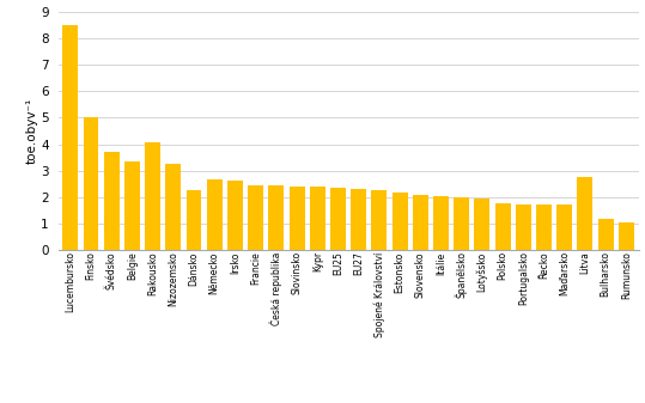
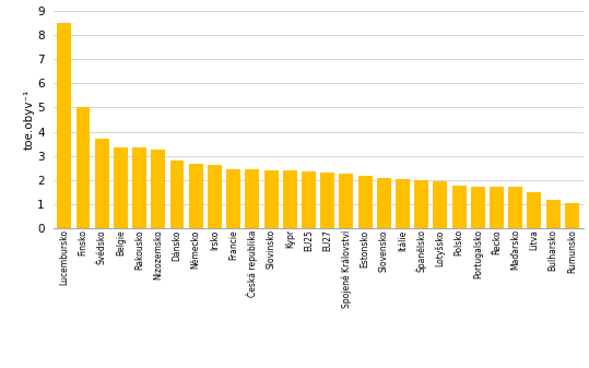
Rakousko: 4.05 -> 3.35
Dánsko: 2.25 -> 2.80
Litva: 2.75 -> 1.50
